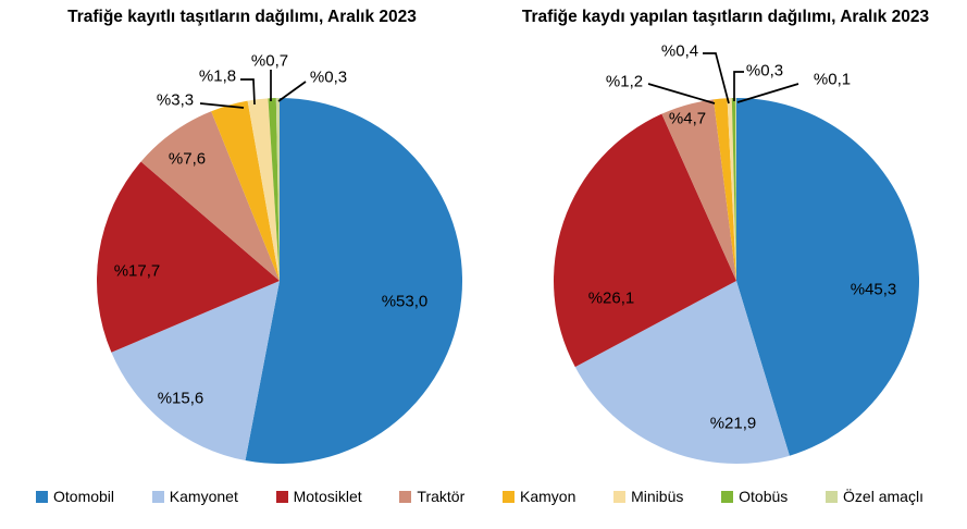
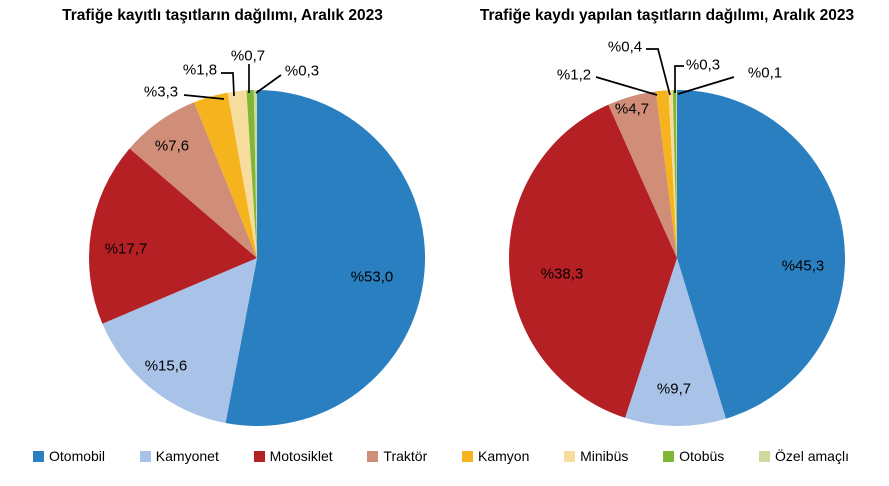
Trafiğe kaydı yapılan taşıtların dağılımı, Aralık 2023/Kamyonet: 21,9 -> 9,7
Trafiğe kaydı yapılan taşıtların dağılımı, Aralık 2023/Motosiklet: 26,1 -> 38,3
